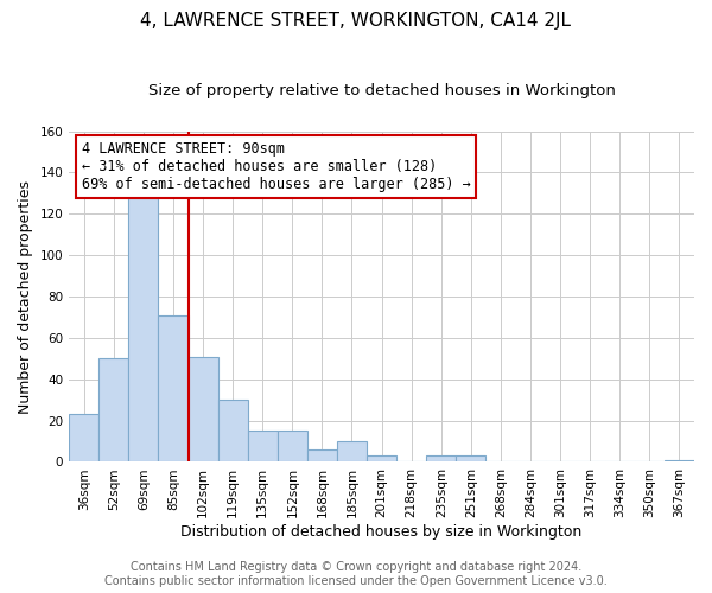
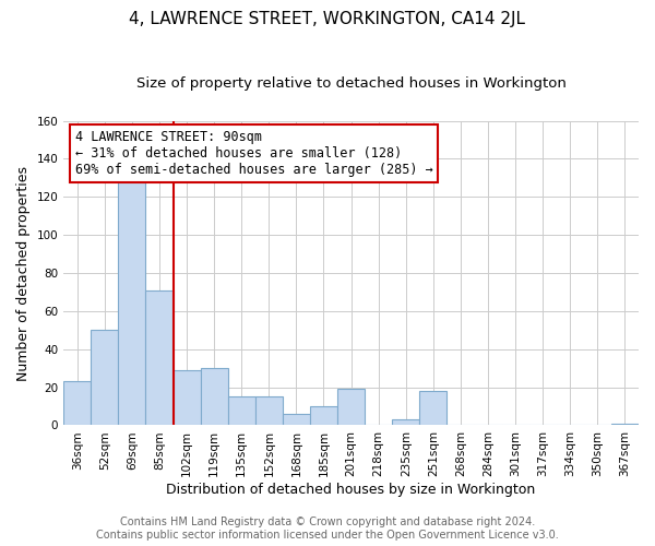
102sqm: 51 -> 29
201sqm: 3 -> 19
251sqm: 3 -> 18
